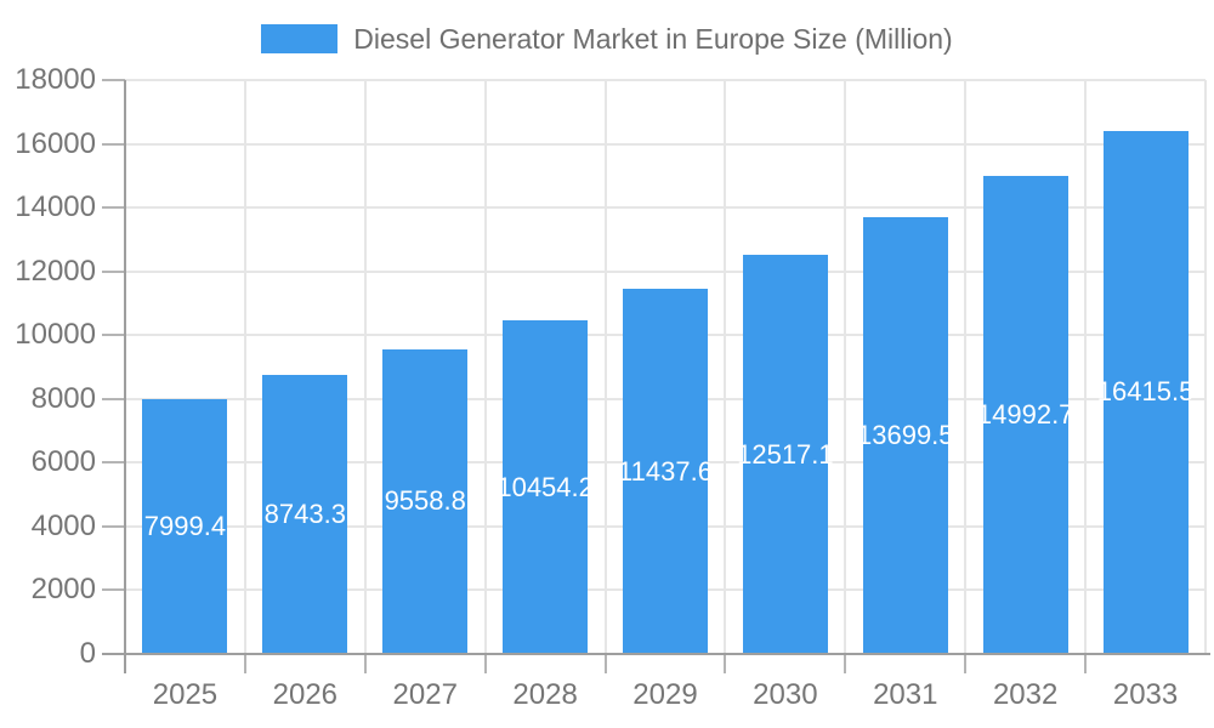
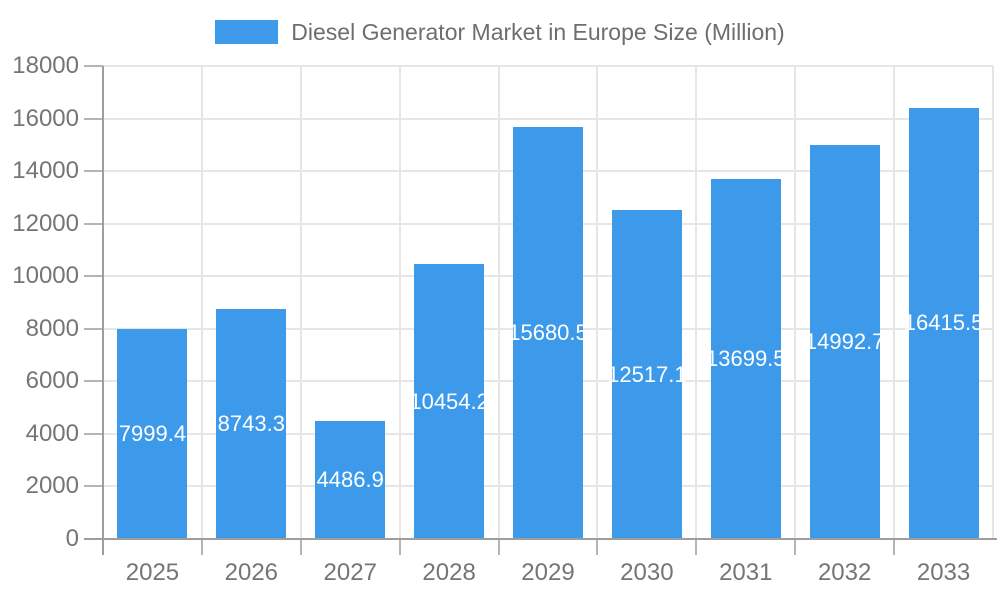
2027: 9558.8 -> 4486.9
2029: 11437.6 -> 15680.5
